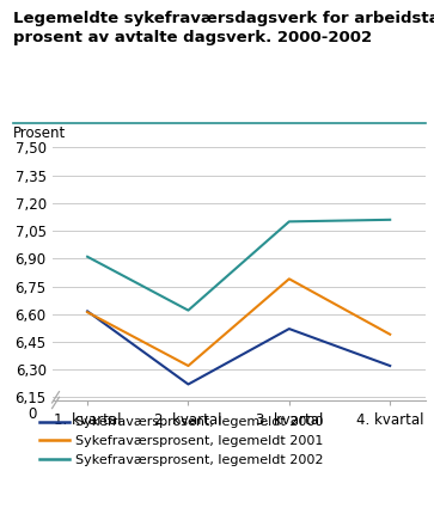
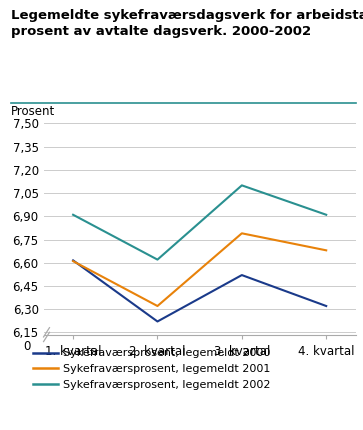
Sykefraværsprosent, legemeldt 2001/4. kvartal: 6,49 -> 6,68
Sykefraværsprosent, legemeldt 2002/4. kvartal: 7,11 -> 6,91
